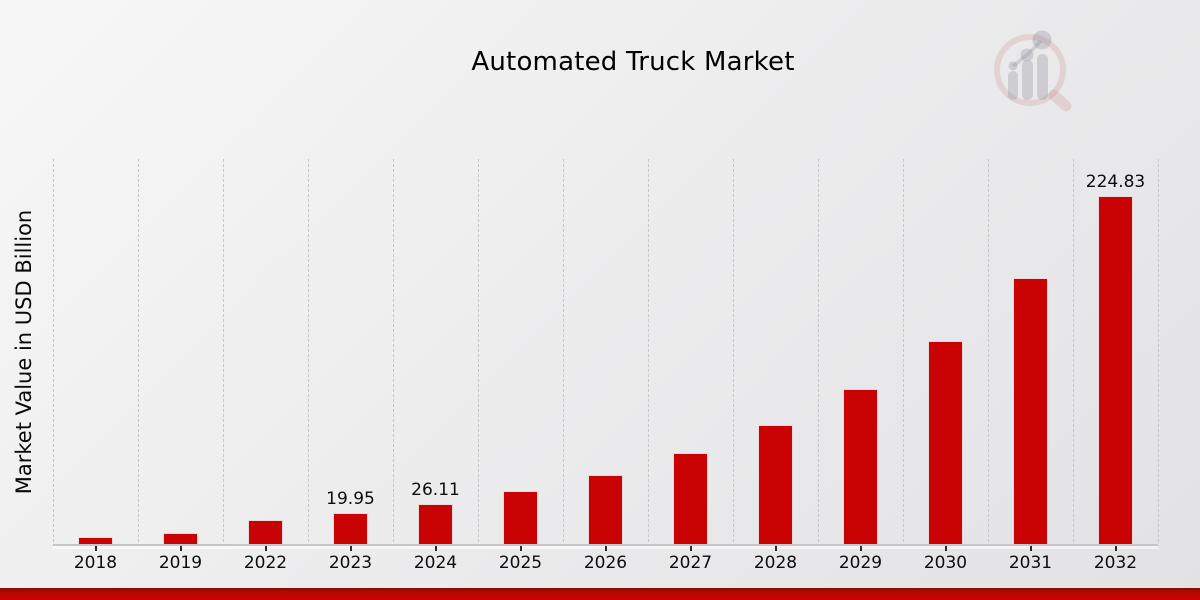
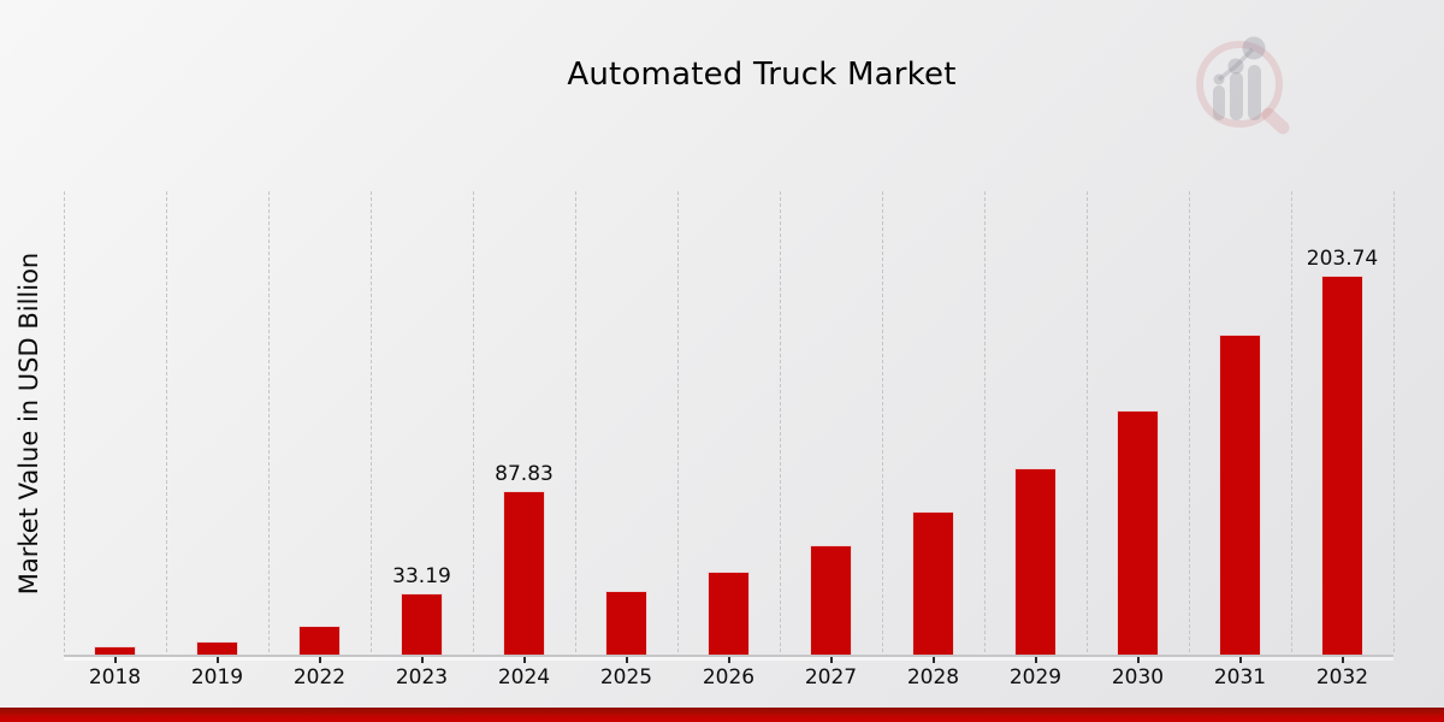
2023: 19.95 -> 33.19
2024: 26.11 -> 87.83
2032: 224.83 -> 203.74
